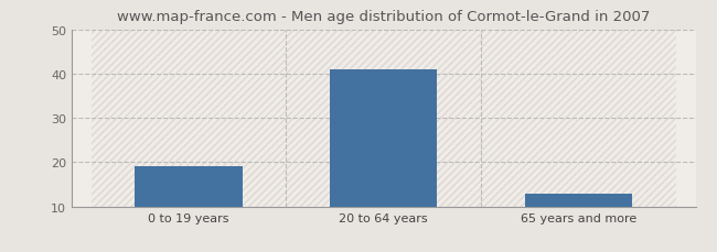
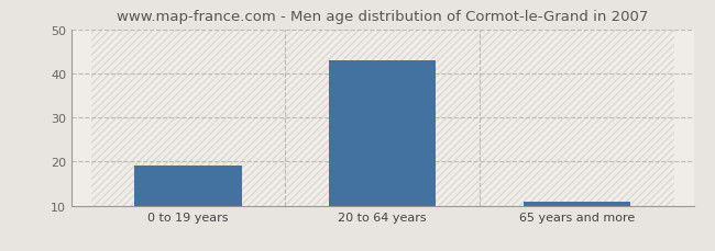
20 to 64 years: 41 -> 43
65 years and more: 13 -> 11
